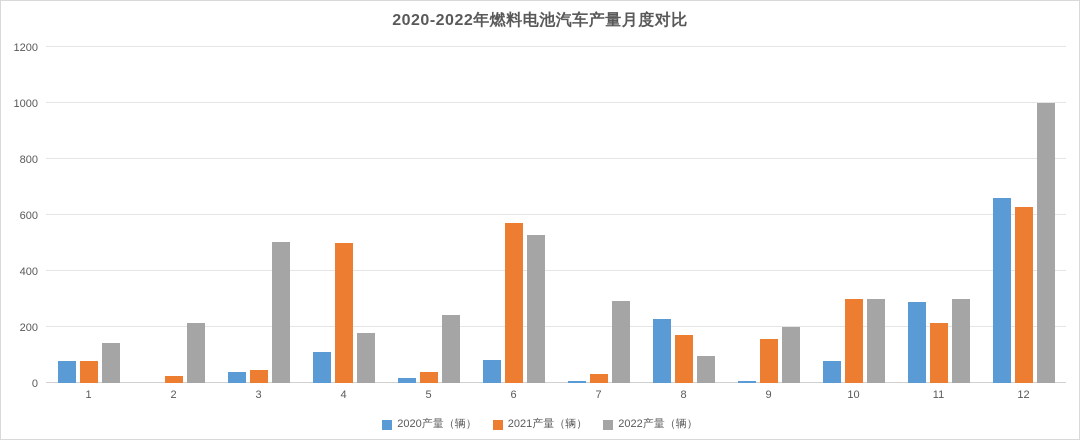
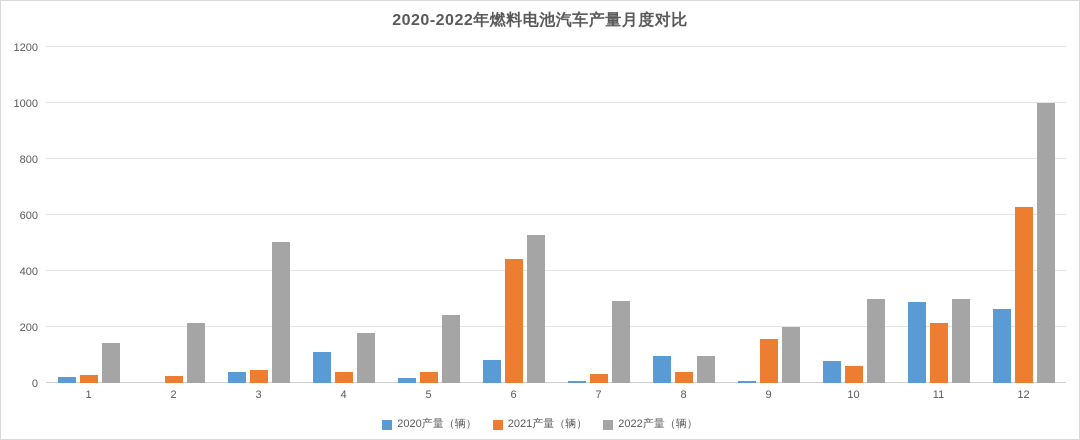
2020产量（辆）/1: 80 -> 20
2021产量（辆）/1: 80 -> 30
2021产量（辆）/4: 500 -> 40
2021产量（辆）/6: 570 -> 440
2020产量（辆）/8: 230 -> 100
2021产量（辆）/8: 170 -> 40
2021产量（辆）/10: 300 -> 60
2020产量（辆）/12: 660 -> 260
